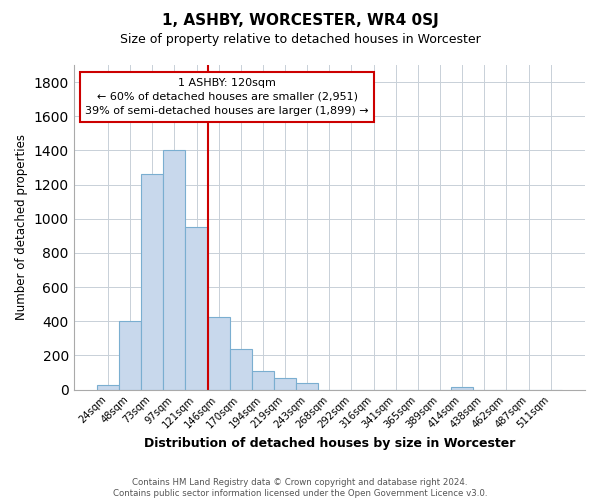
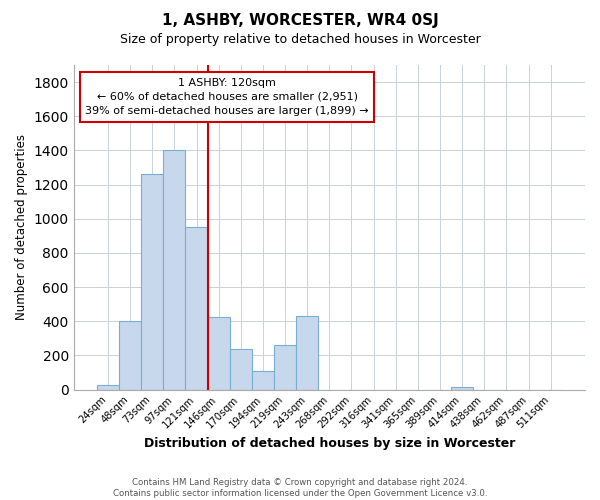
219sqm: 60 -> 260
243sqm: 40 -> 430
